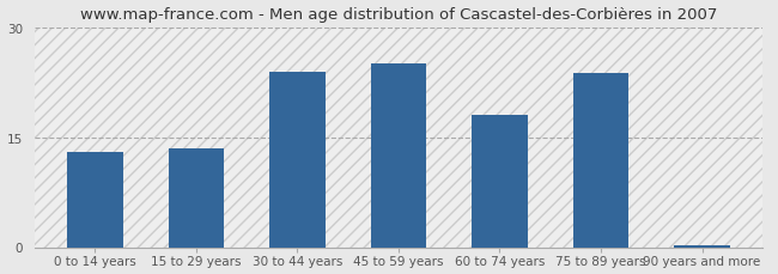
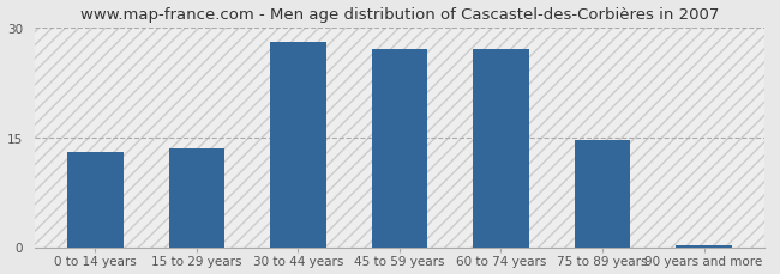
30 to 44 years: 24.0 -> 28.0
45 to 59 years: 25.0 -> 27.0
60 to 74 years: 18.0 -> 27.0
75 to 89 years: 23.8 -> 14.7
